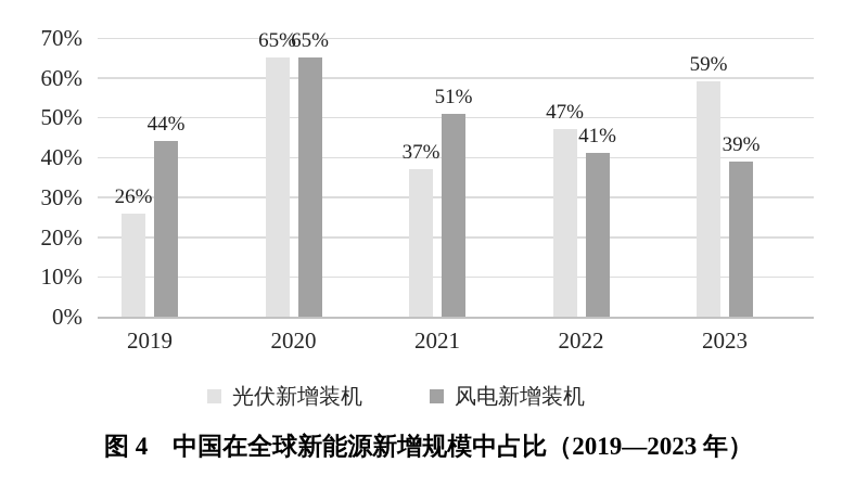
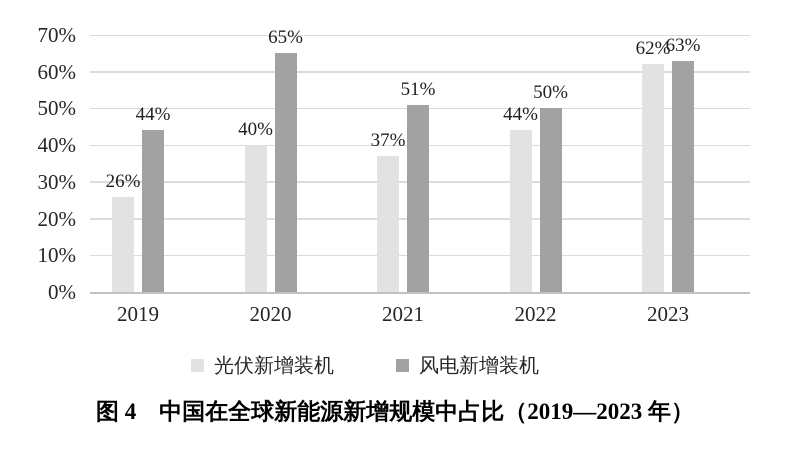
光伏新增装机/2020: 65% -> 40%
光伏新增装机/2022: 47% -> 44%
风电新增装机/2022: 41% -> 50%
光伏新增装机/2023: 59% -> 62%
风电新增装机/2023: 39% -> 63%
